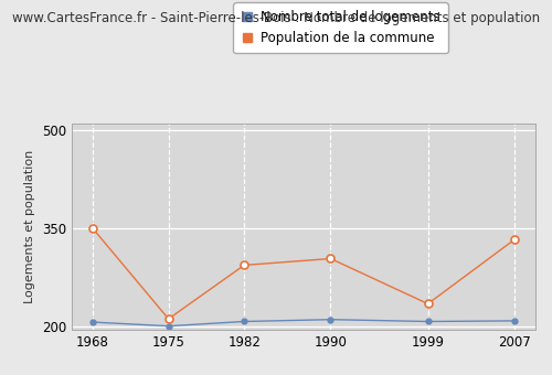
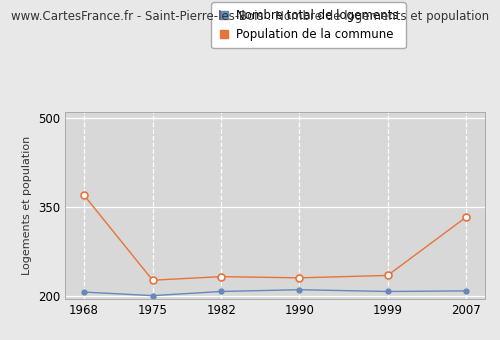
Population de la commune/1968: 350 -> 370
Population de la commune/1975: 212 -> 227
Population de la commune/1982: 294 -> 233
Population de la commune/1990: 304 -> 231
